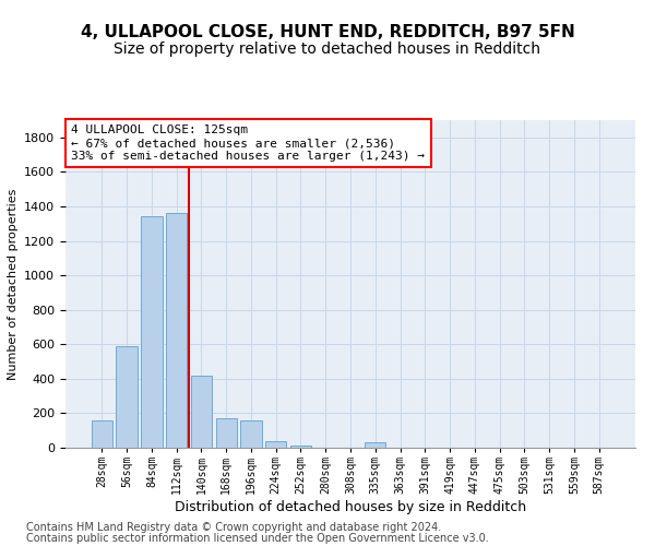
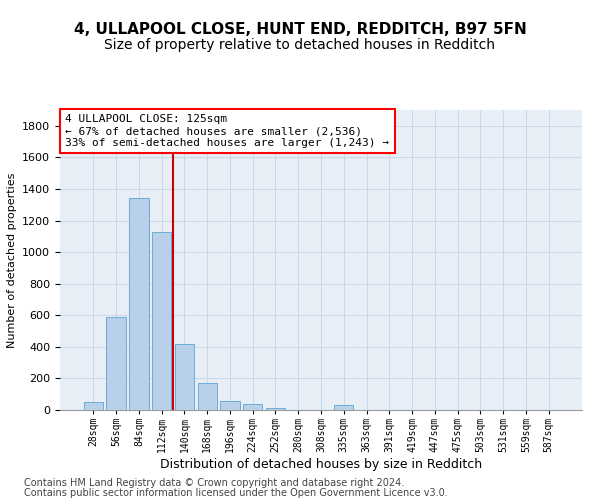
28sqm: 160 -> 50
112sqm: 1360 -> 1130
196sqm: 160 -> 60
